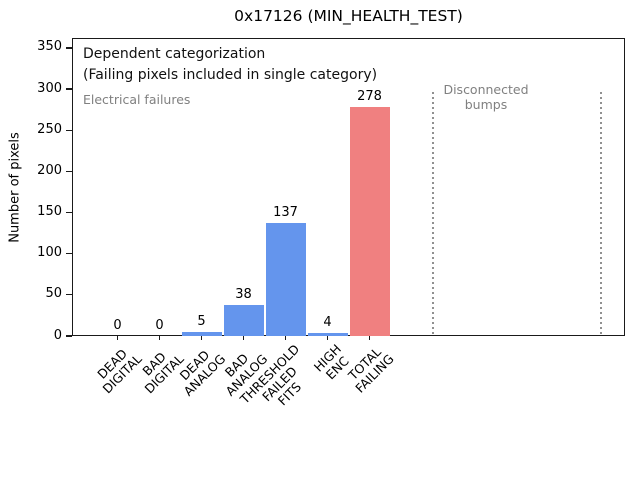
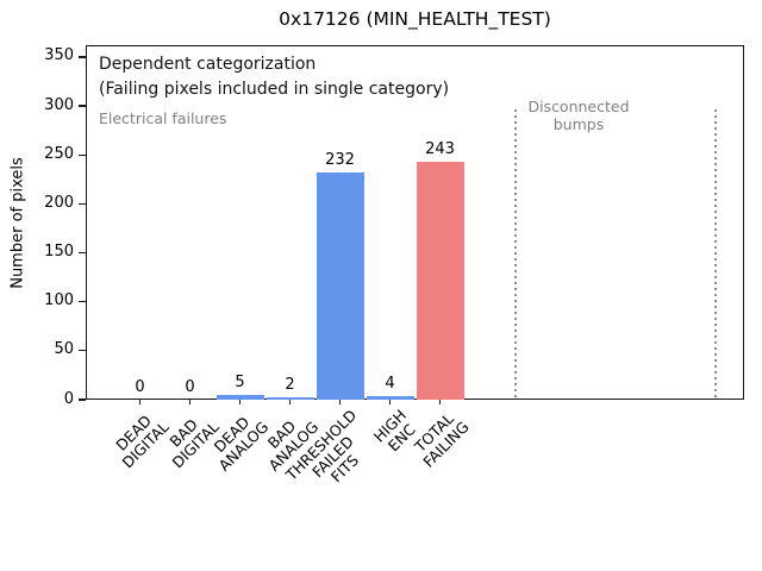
BAD ANALOG: 38 -> 2
THRESHOLD FAILED FITS: 137 -> 232
TOTAL FAILING: 278 -> 243
